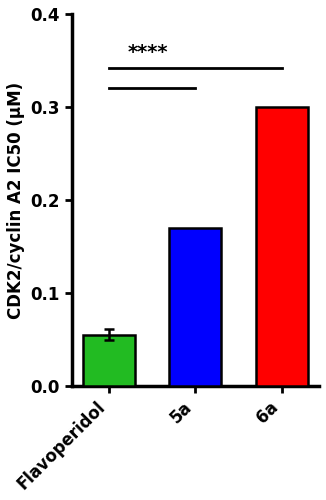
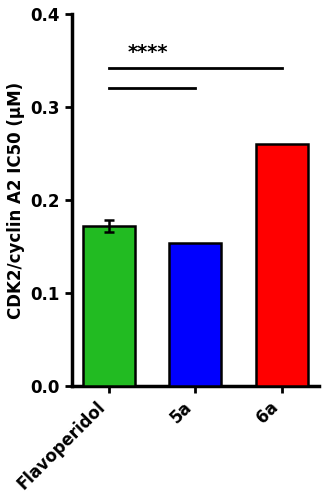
Flavoperidol: 0.055 -> 0.172
5a: 0.170 -> 0.154
6a: 0.300 -> 0.260
